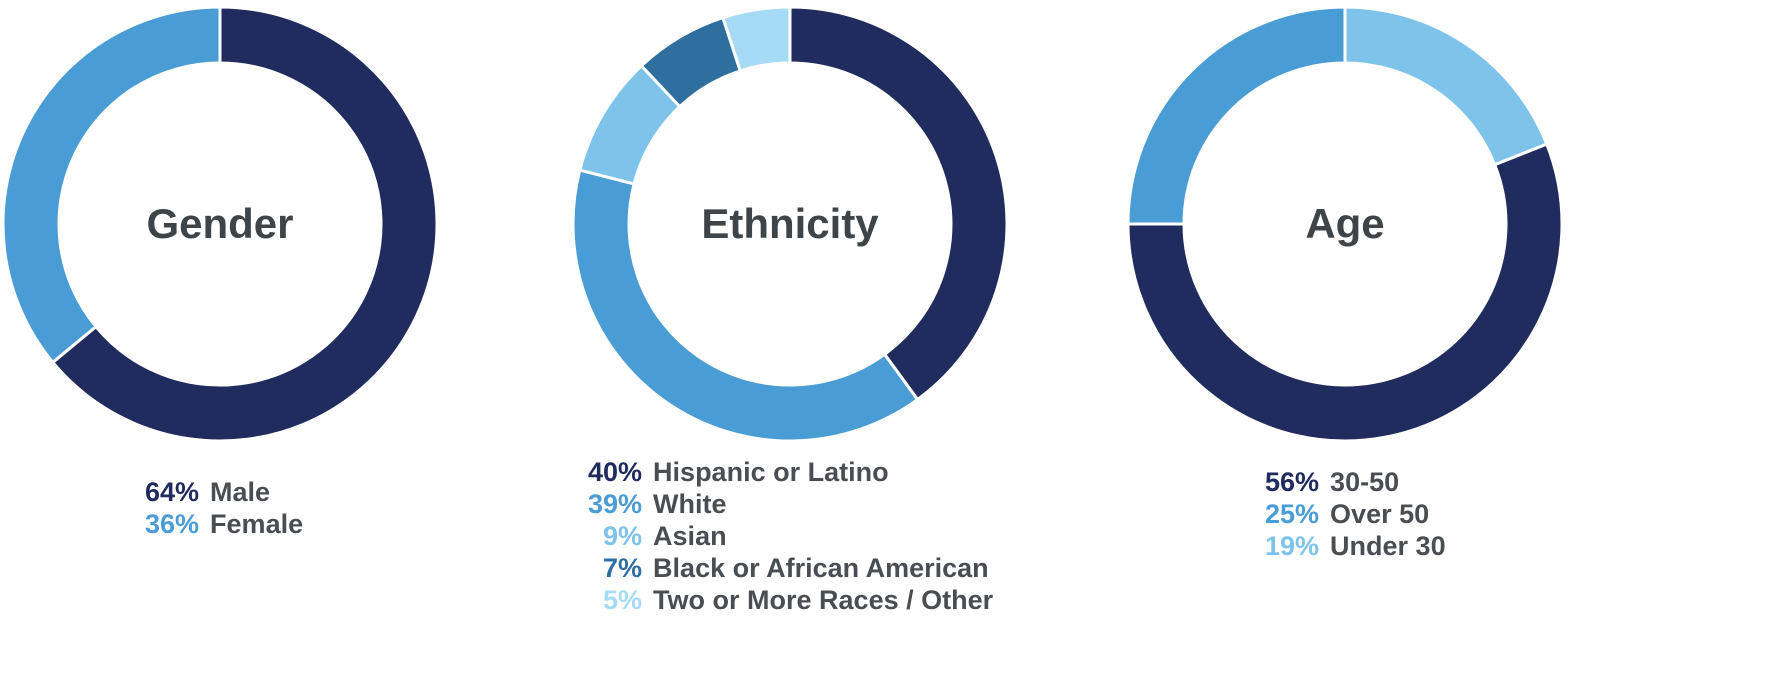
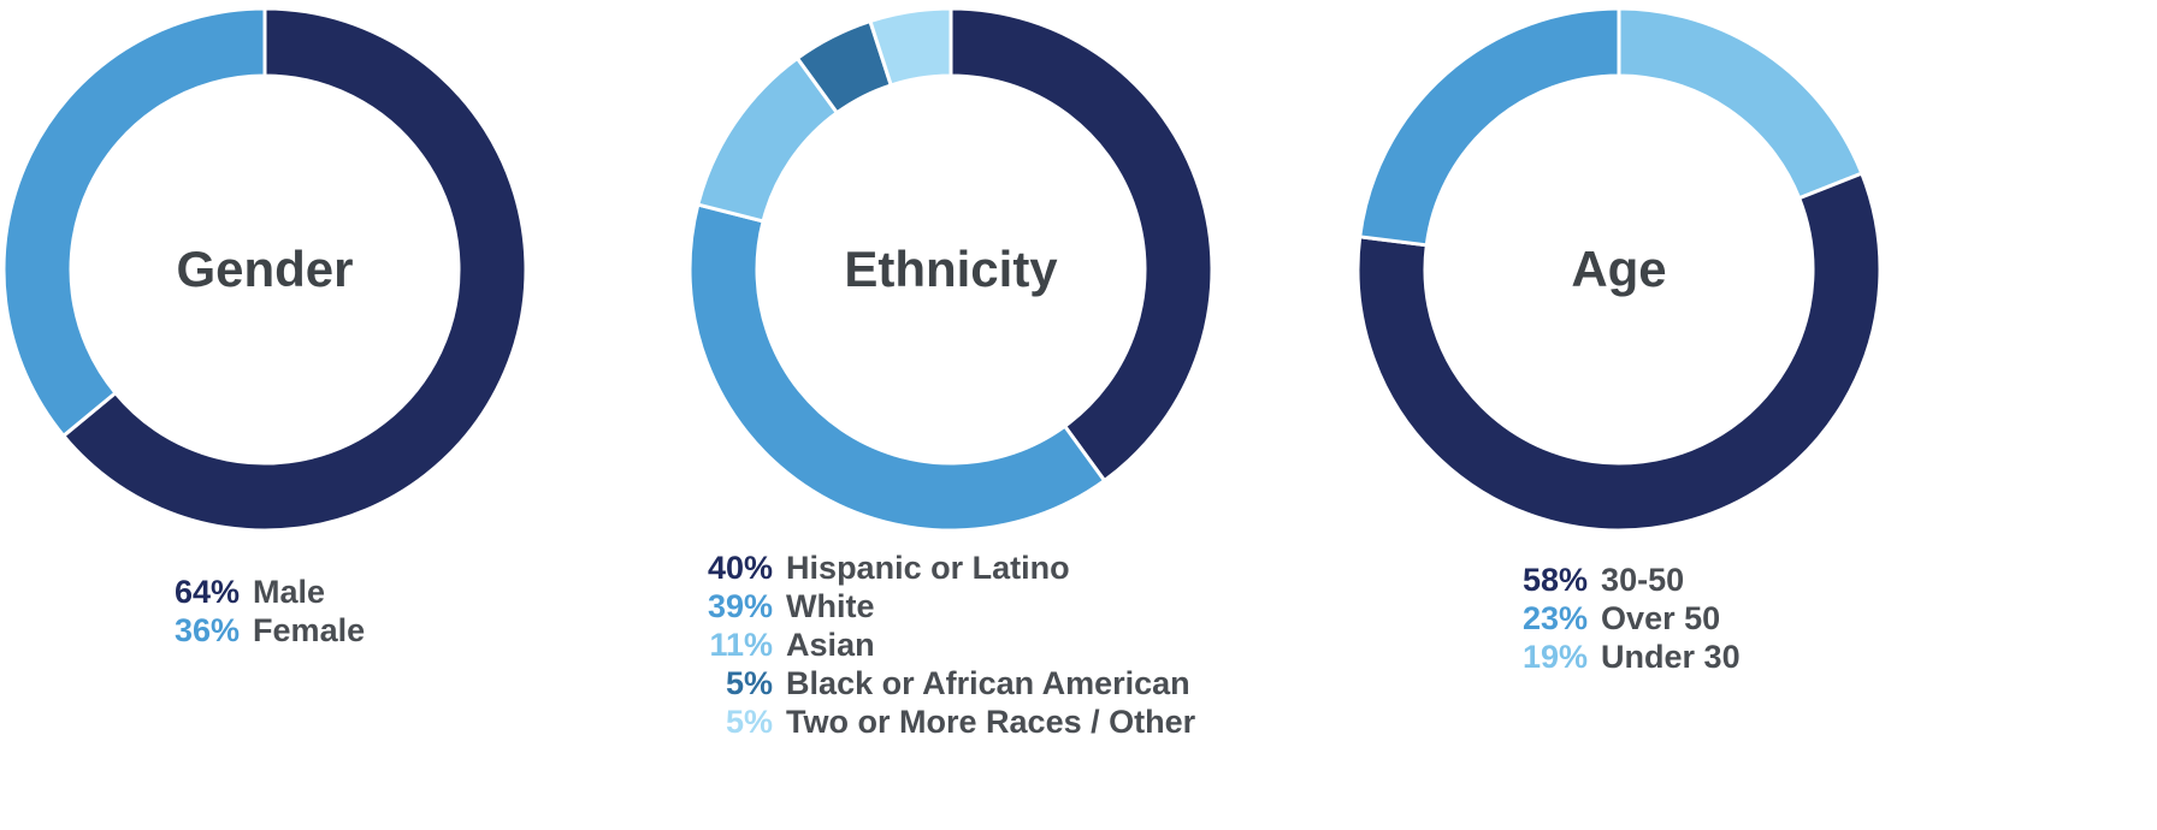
Ethnicity/Asian: 9% -> 11%
Ethnicity/Black or African American: 7% -> 5%
Age/30-50: 56% -> 58%
Age/Over 50: 25% -> 23%
